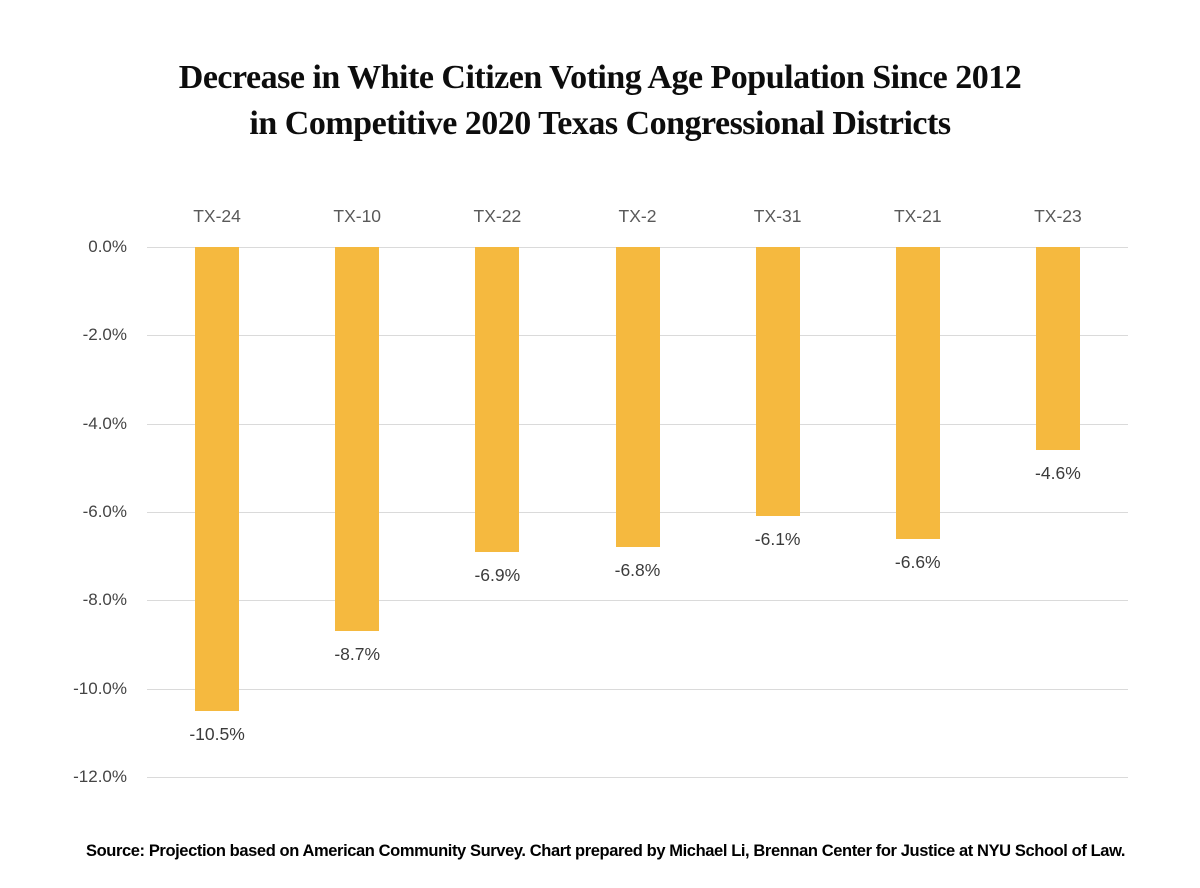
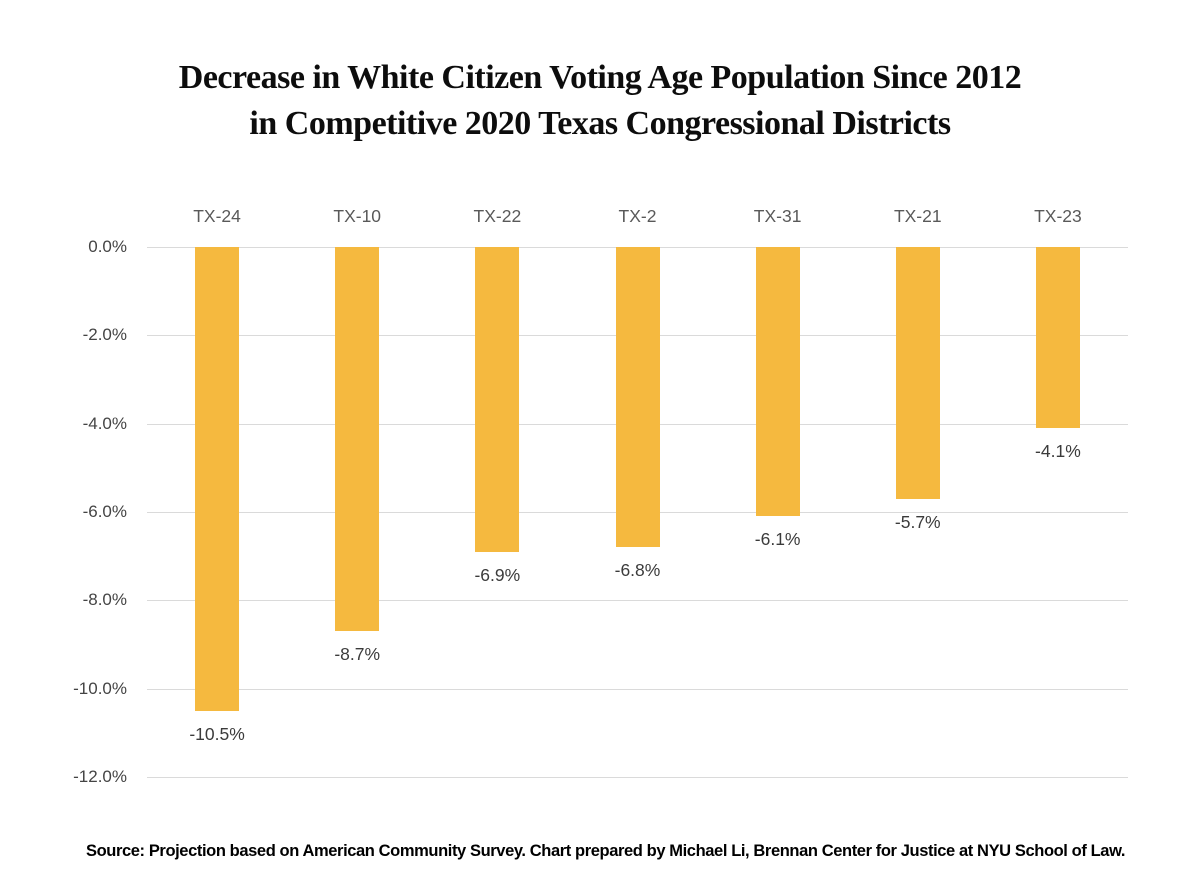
TX-21: -6.6% -> -5.7%
TX-23: -4.6% -> -4.1%
